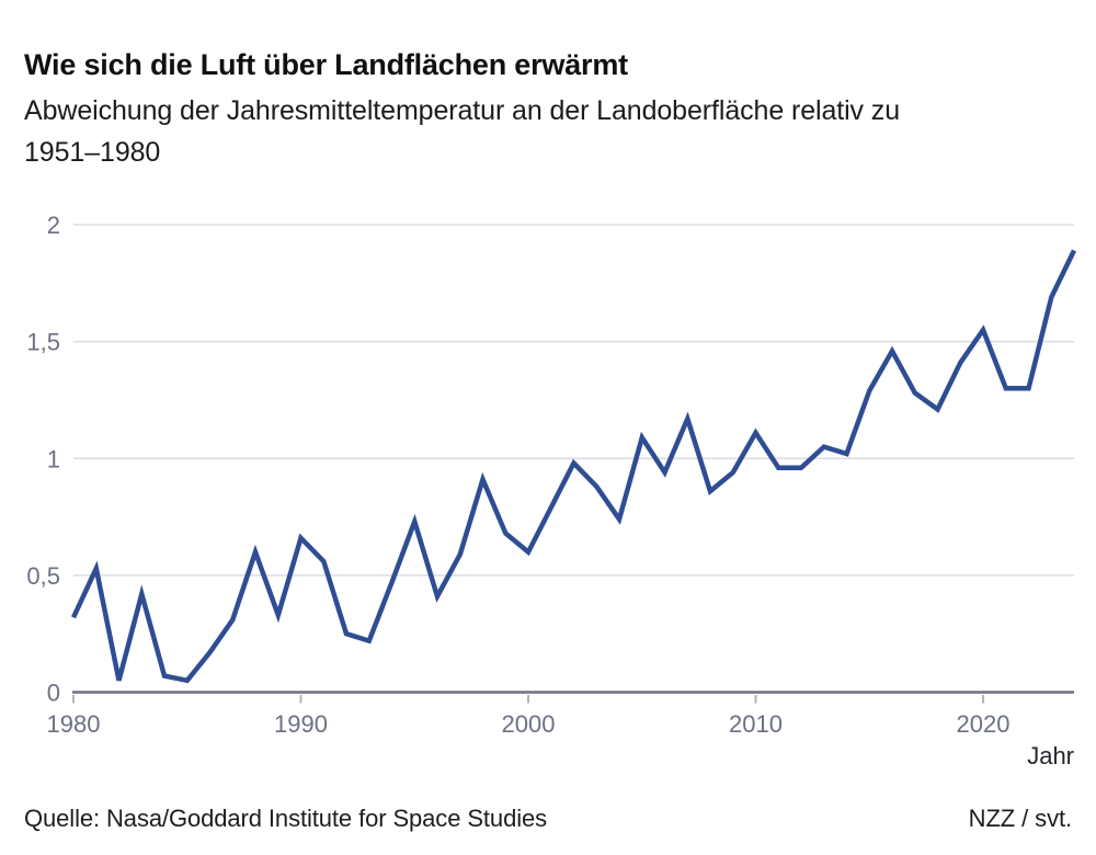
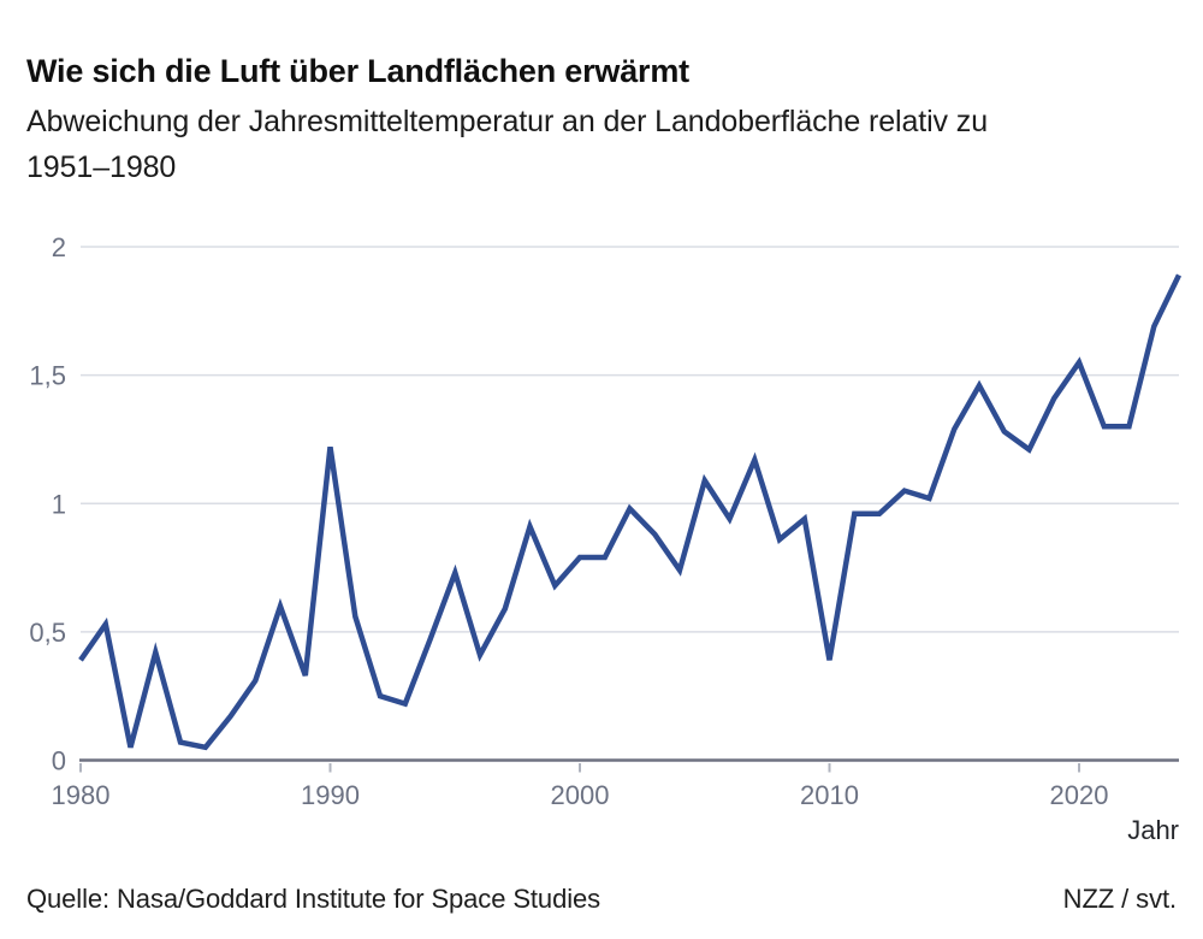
1980: 0.32 -> 0.39
1990: 0.66 -> 1.22
2000: 0.60 -> 0.79
2010: 1.11 -> 0.39
